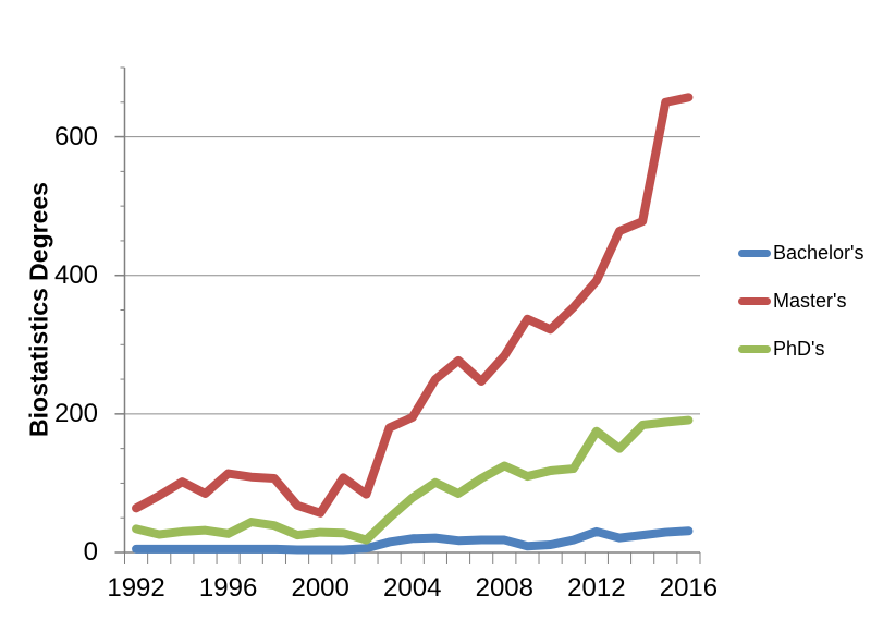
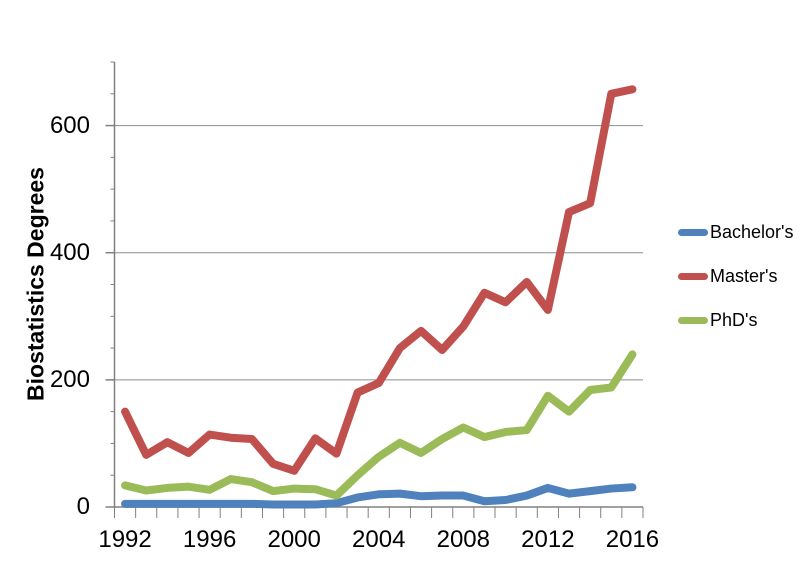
Master's/1992: 60 -> 150
Master's/2012: 390 -> 310
PhD's/2016: 190 -> 240
